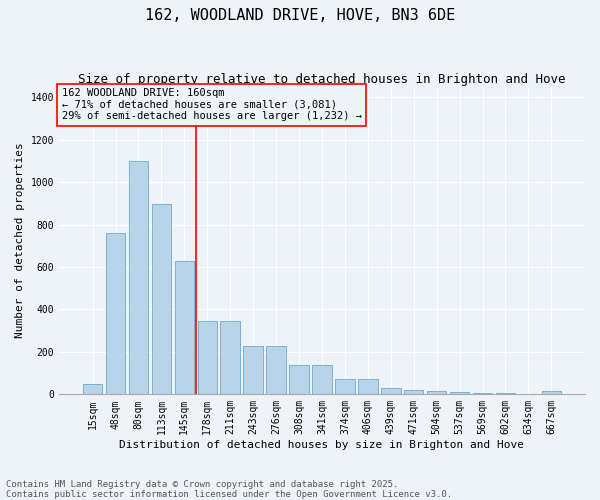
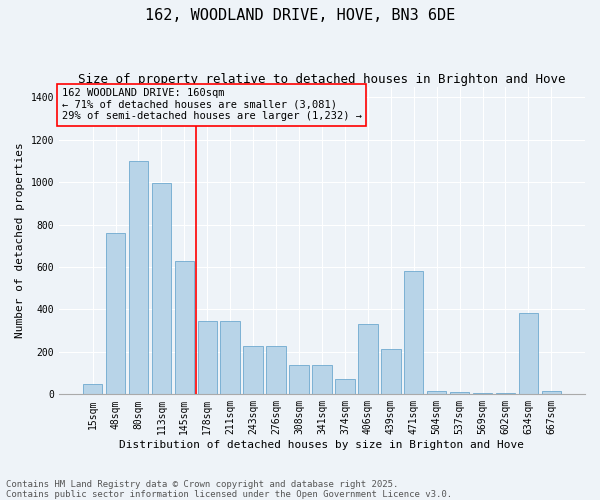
113sqm: 895 -> 995
406sqm: 72 -> 330
439sqm: 30 -> 215
471sqm: 20 -> 580
634sqm: 2 -> 385
